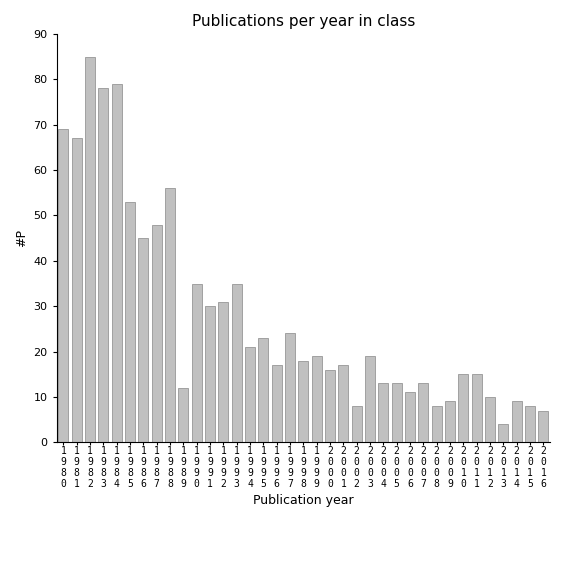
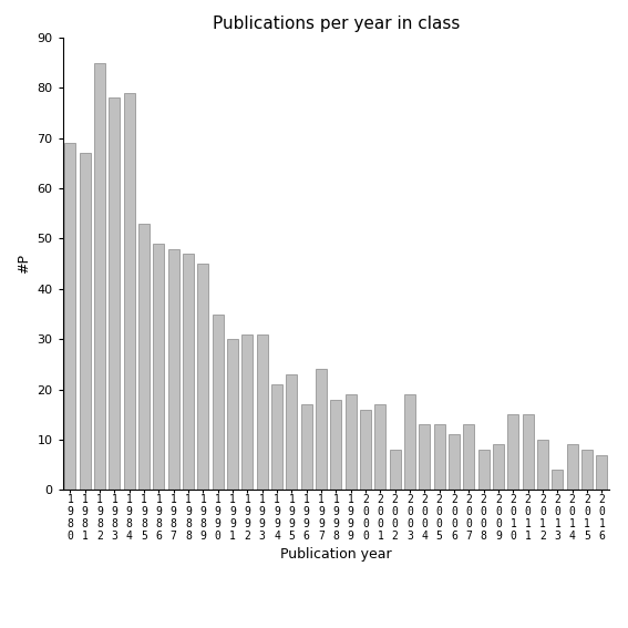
1 9 8 6: 45 -> 49
1 9 8 8: 56 -> 47
1 9 8 9: 12 -> 45
1 9 9 3: 35 -> 31
